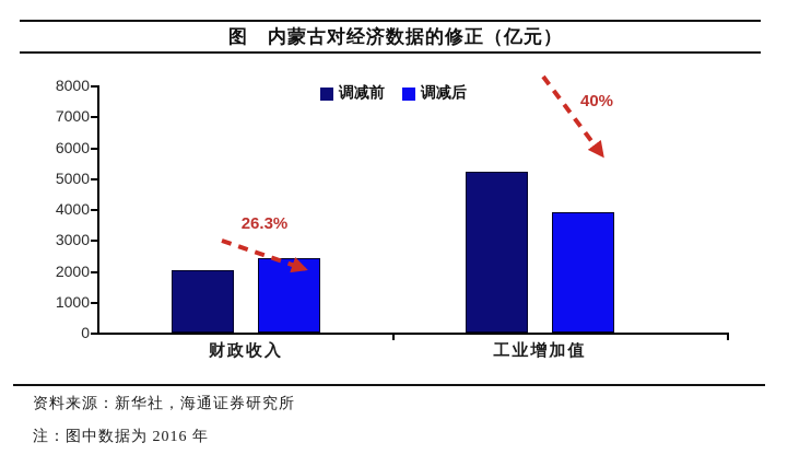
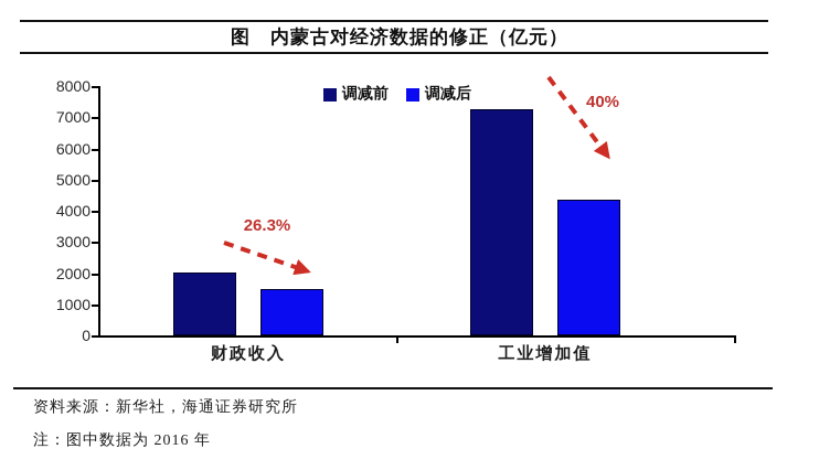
调减后/财政收入: 2400 -> 1500
调减前/工业增加值: 5200 -> 7200
调减后/工业增加值: 3900 -> 4400
